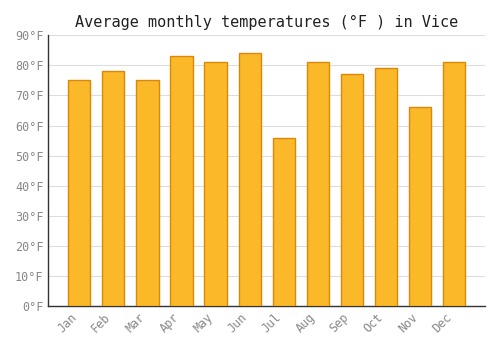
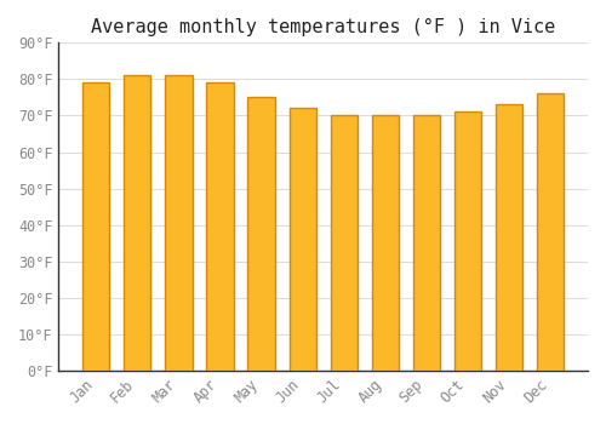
Jan: 75°F -> 79°F
Feb: 78°F -> 81°F
Mar: 75°F -> 81°F
Apr: 83°F -> 79°F
May: 81°F -> 75°F
Jun: 84°F -> 72°F
Jul: 56°F -> 70°F
Aug: 81°F -> 70°F
Sep: 77°F -> 70°F
Oct: 79°F -> 71°F
Nov: 66°F -> 73°F
Dec: 81°F -> 76°F
